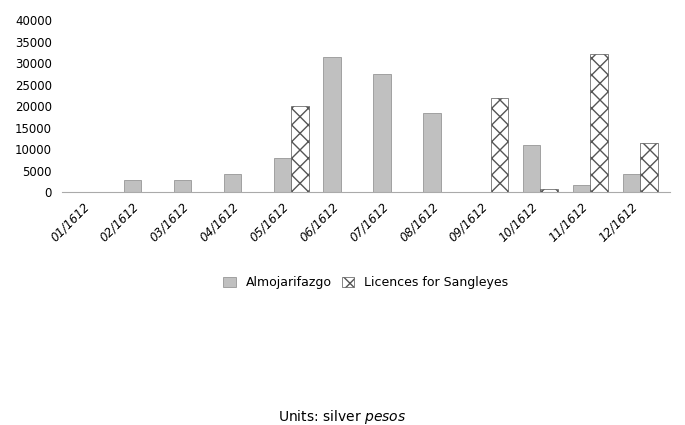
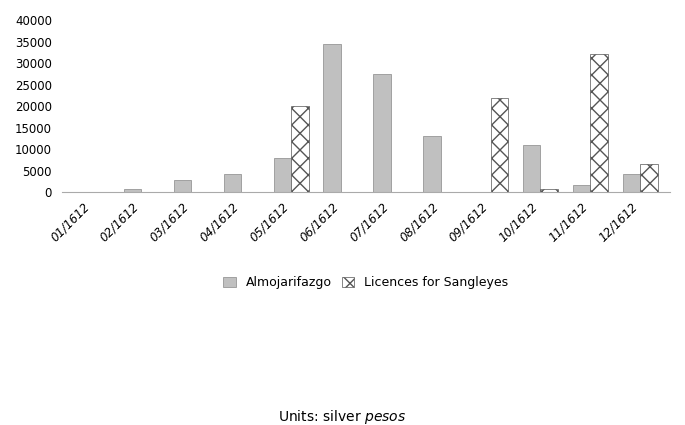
Almojarifazgo/02/1612: 3000 -> 800
Almojarifazgo/06/1612: 31500 -> 34500
Almojarifazgo/08/1612: 18500 -> 13200
Licences for Sangleyes/12/1612: 11500 -> 6700
